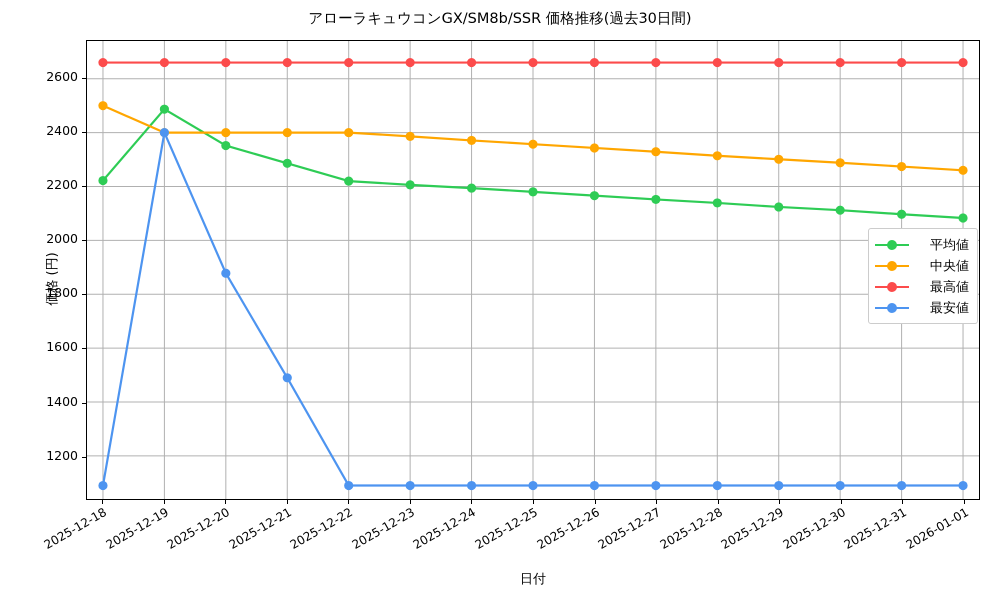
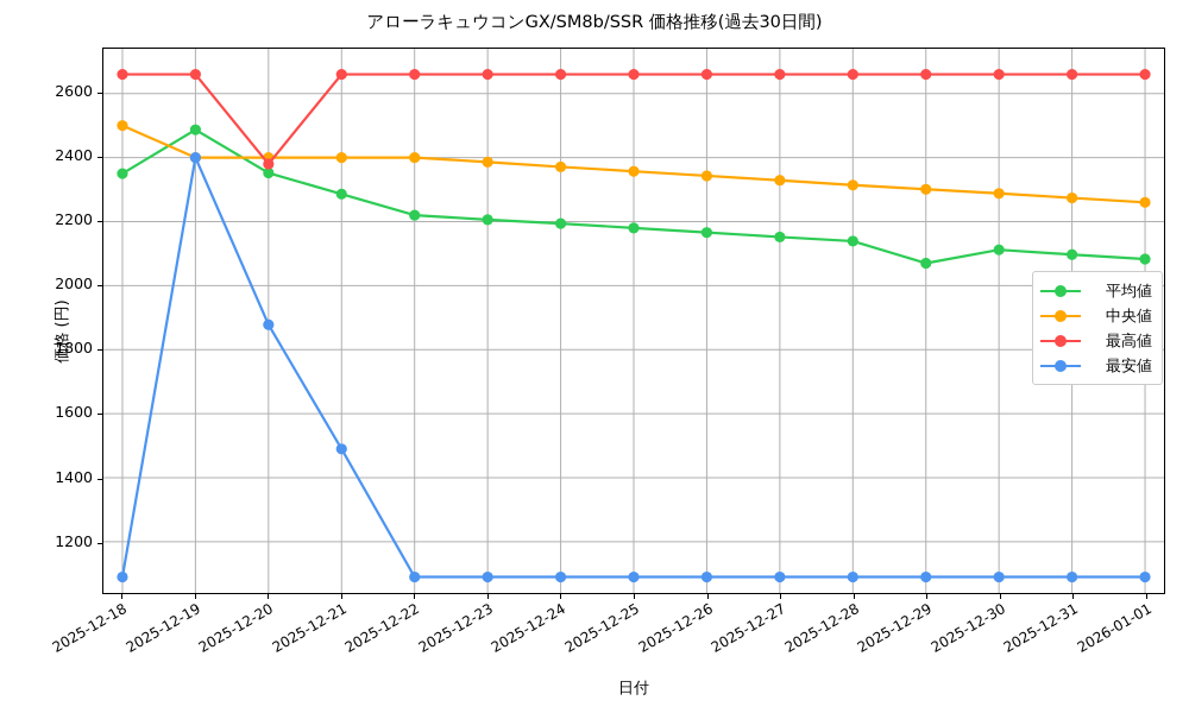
平均値/2025-12-18: 2220 -> 2350
最高値/2025-12-20: 2660 -> 2380
平均値/2025-12-29: 2120 -> 2070
